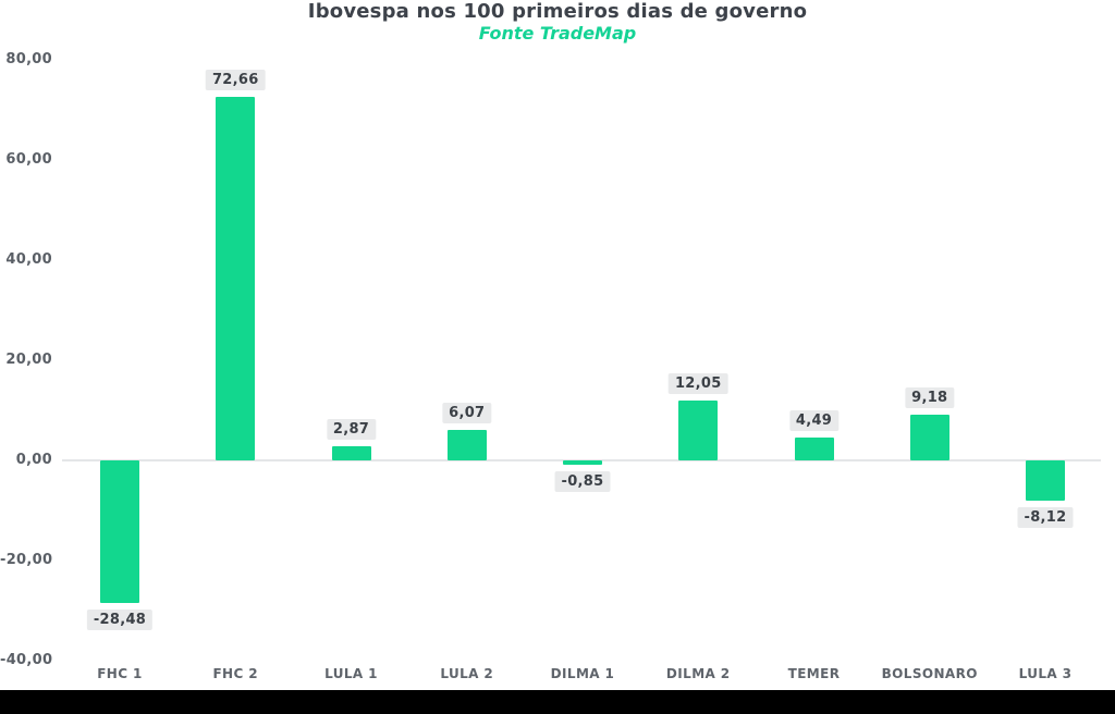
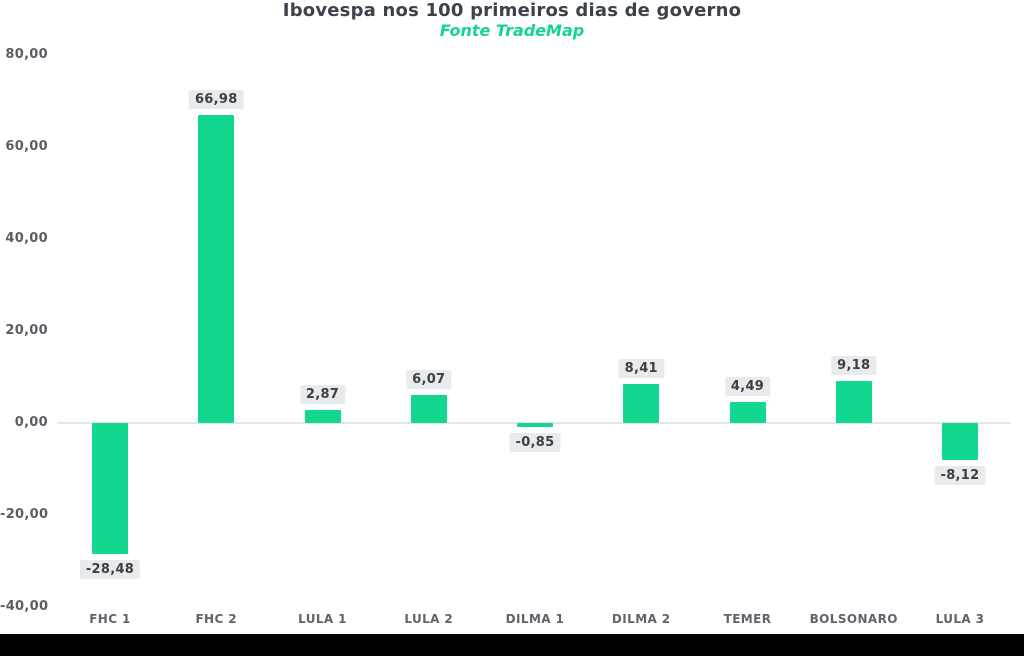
FHC 2: 72,66 -> 66,98
DILMA 2: 12,05 -> 8,41
